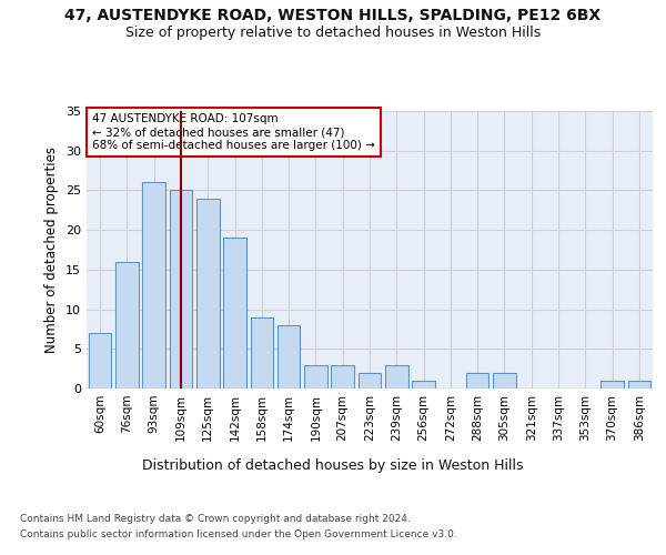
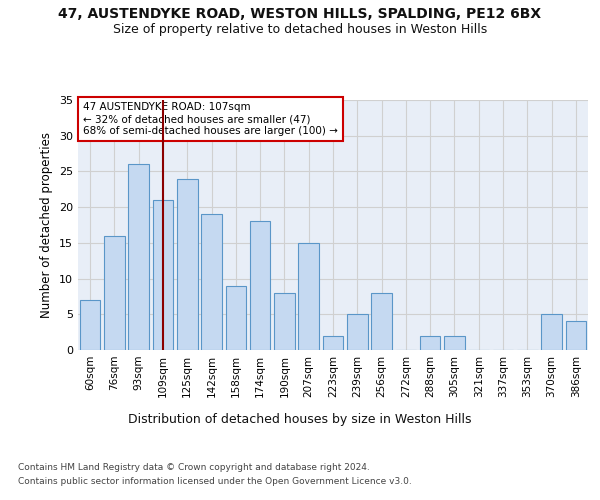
109sqm: 25 -> 21
174sqm: 8 -> 18
190sqm: 3 -> 8
207sqm: 3 -> 15
239sqm: 3 -> 5
256sqm: 1 -> 8
370sqm: 1 -> 5
386sqm: 1 -> 4
